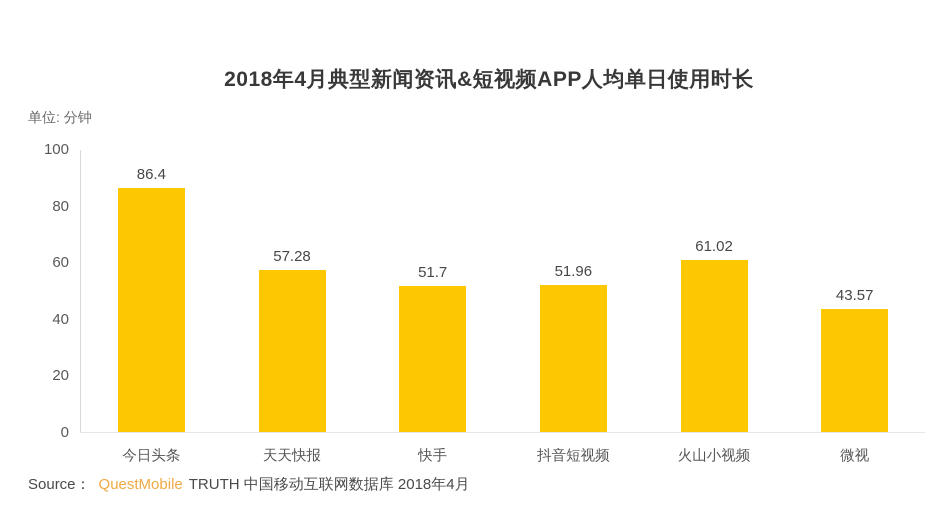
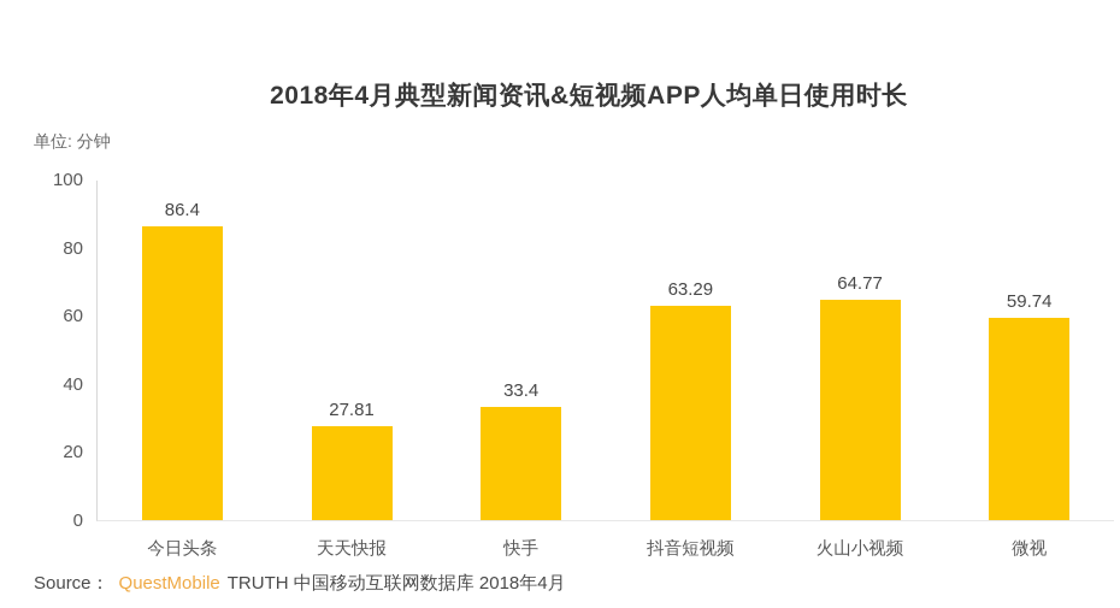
天天快报: 57.28 -> 27.81
快手: 51.7 -> 33.4
抖音短视频: 51.96 -> 63.29
火山小视频: 61.02 -> 64.77
微视: 43.57 -> 59.74
